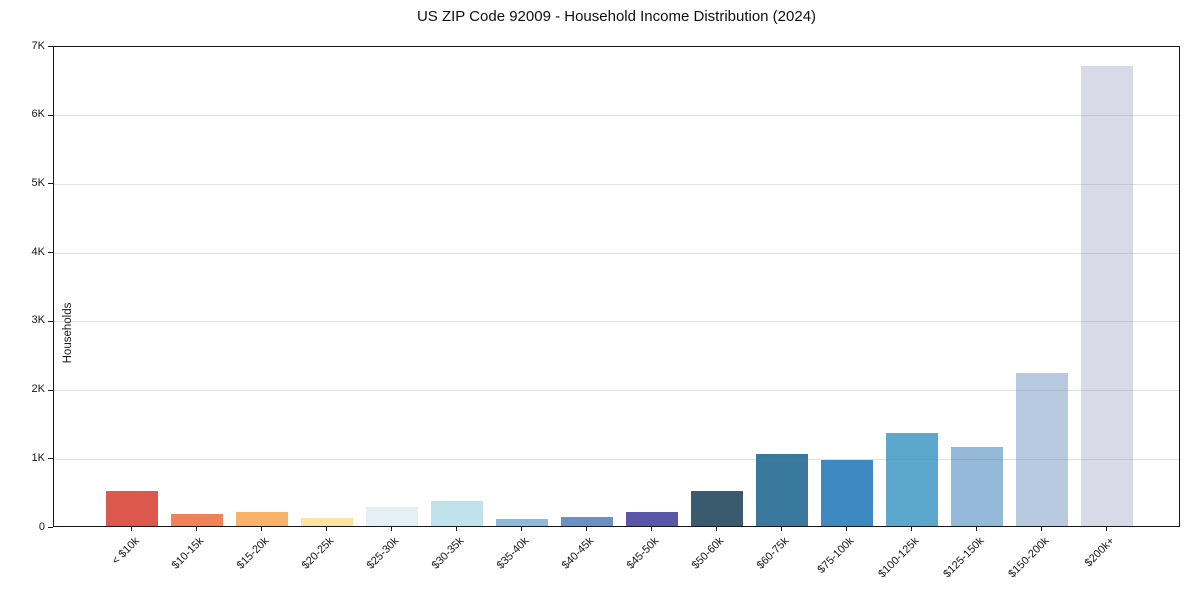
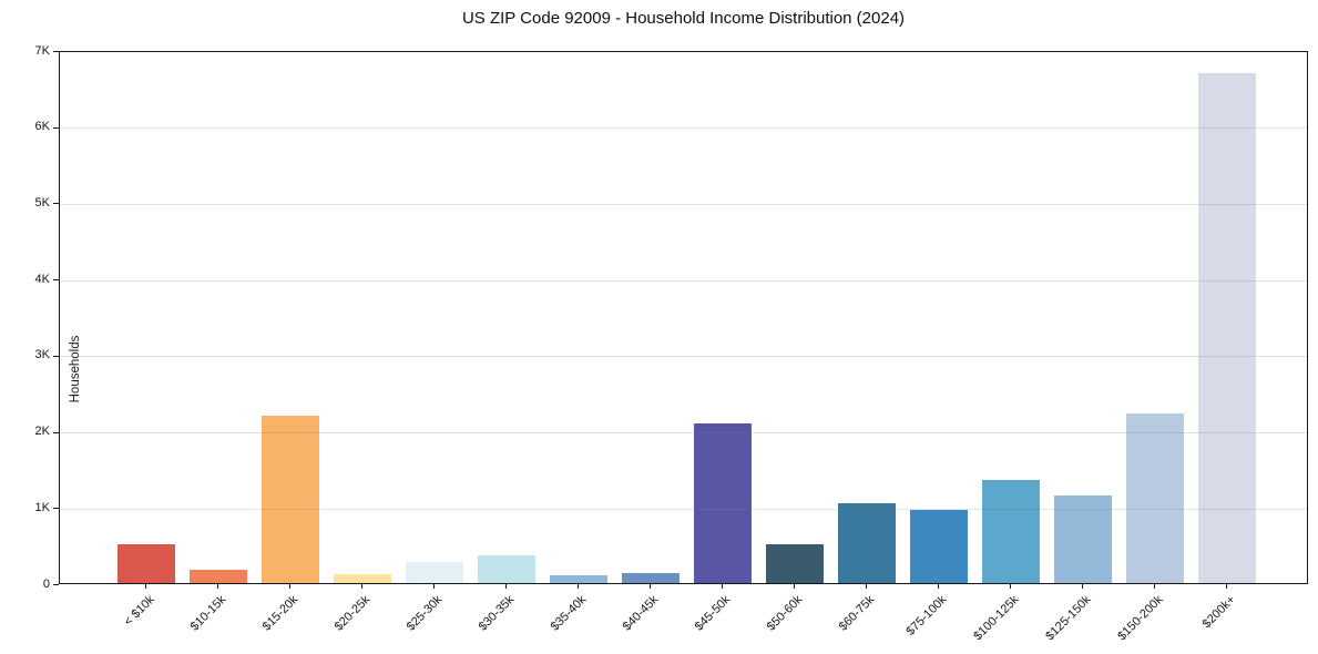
$15-20k: 0.2K -> 2.2K
$45-50k: 0.2K -> 2.1K
